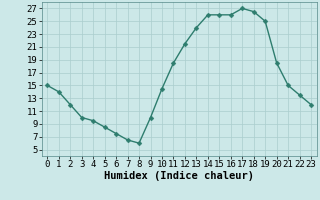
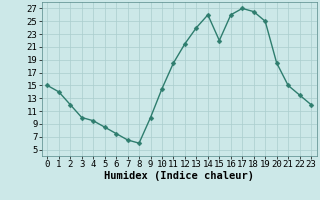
15: 26.0 -> 22.0
